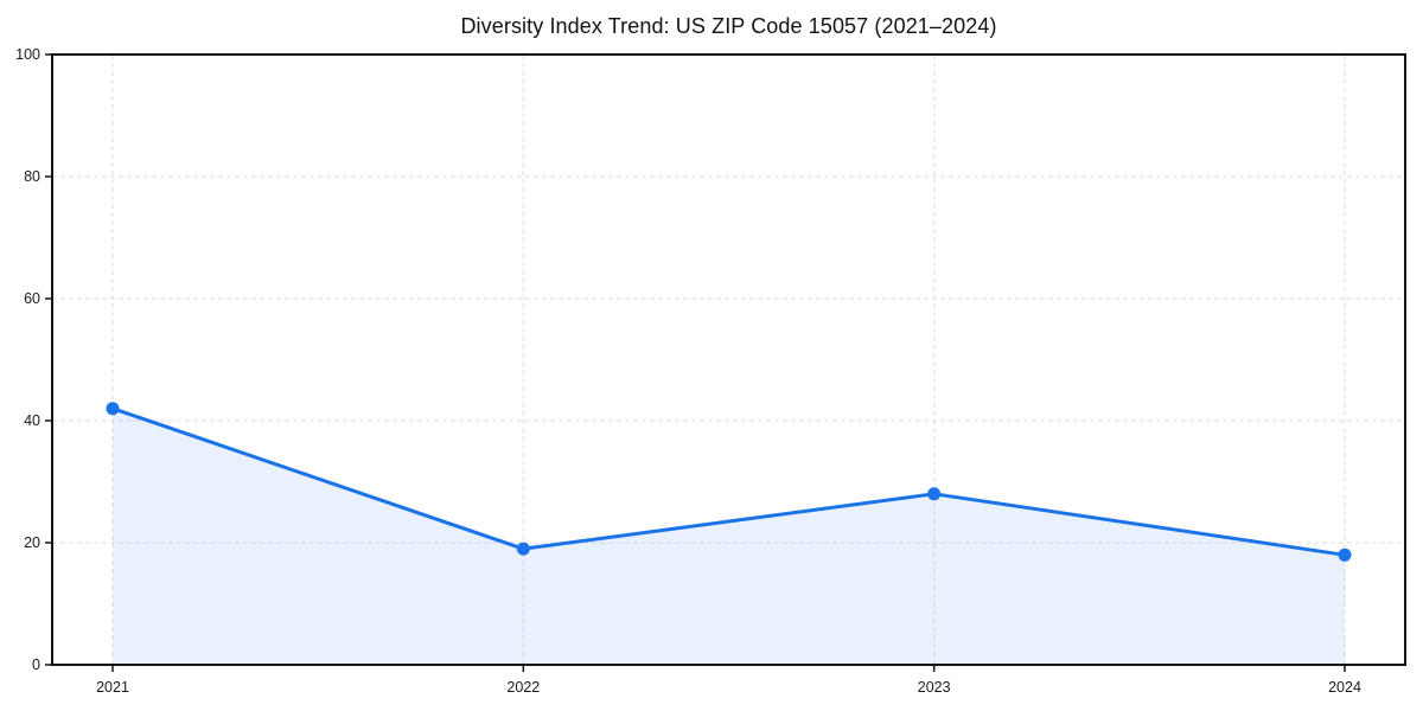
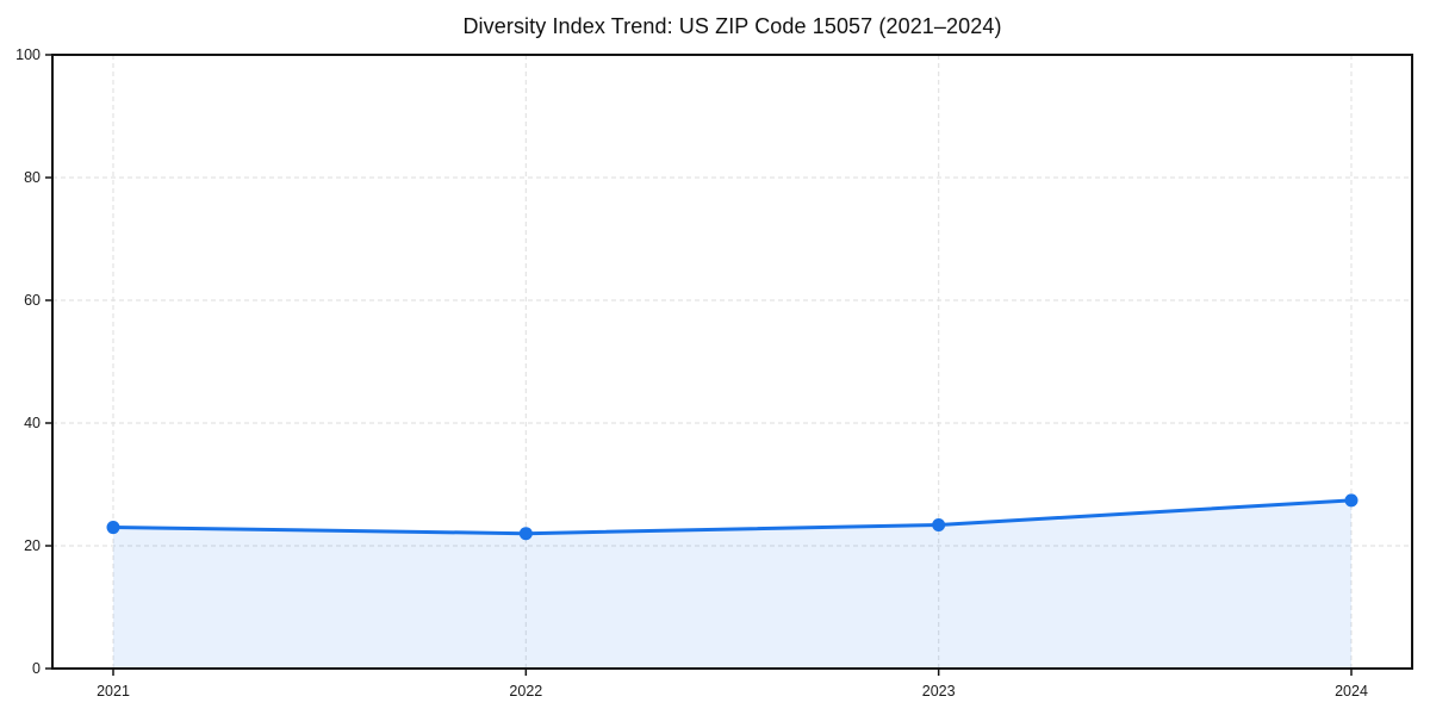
2021: 42 -> 23
2022: 19 -> 22
2023: 28 -> 23
2024: 18 -> 27
